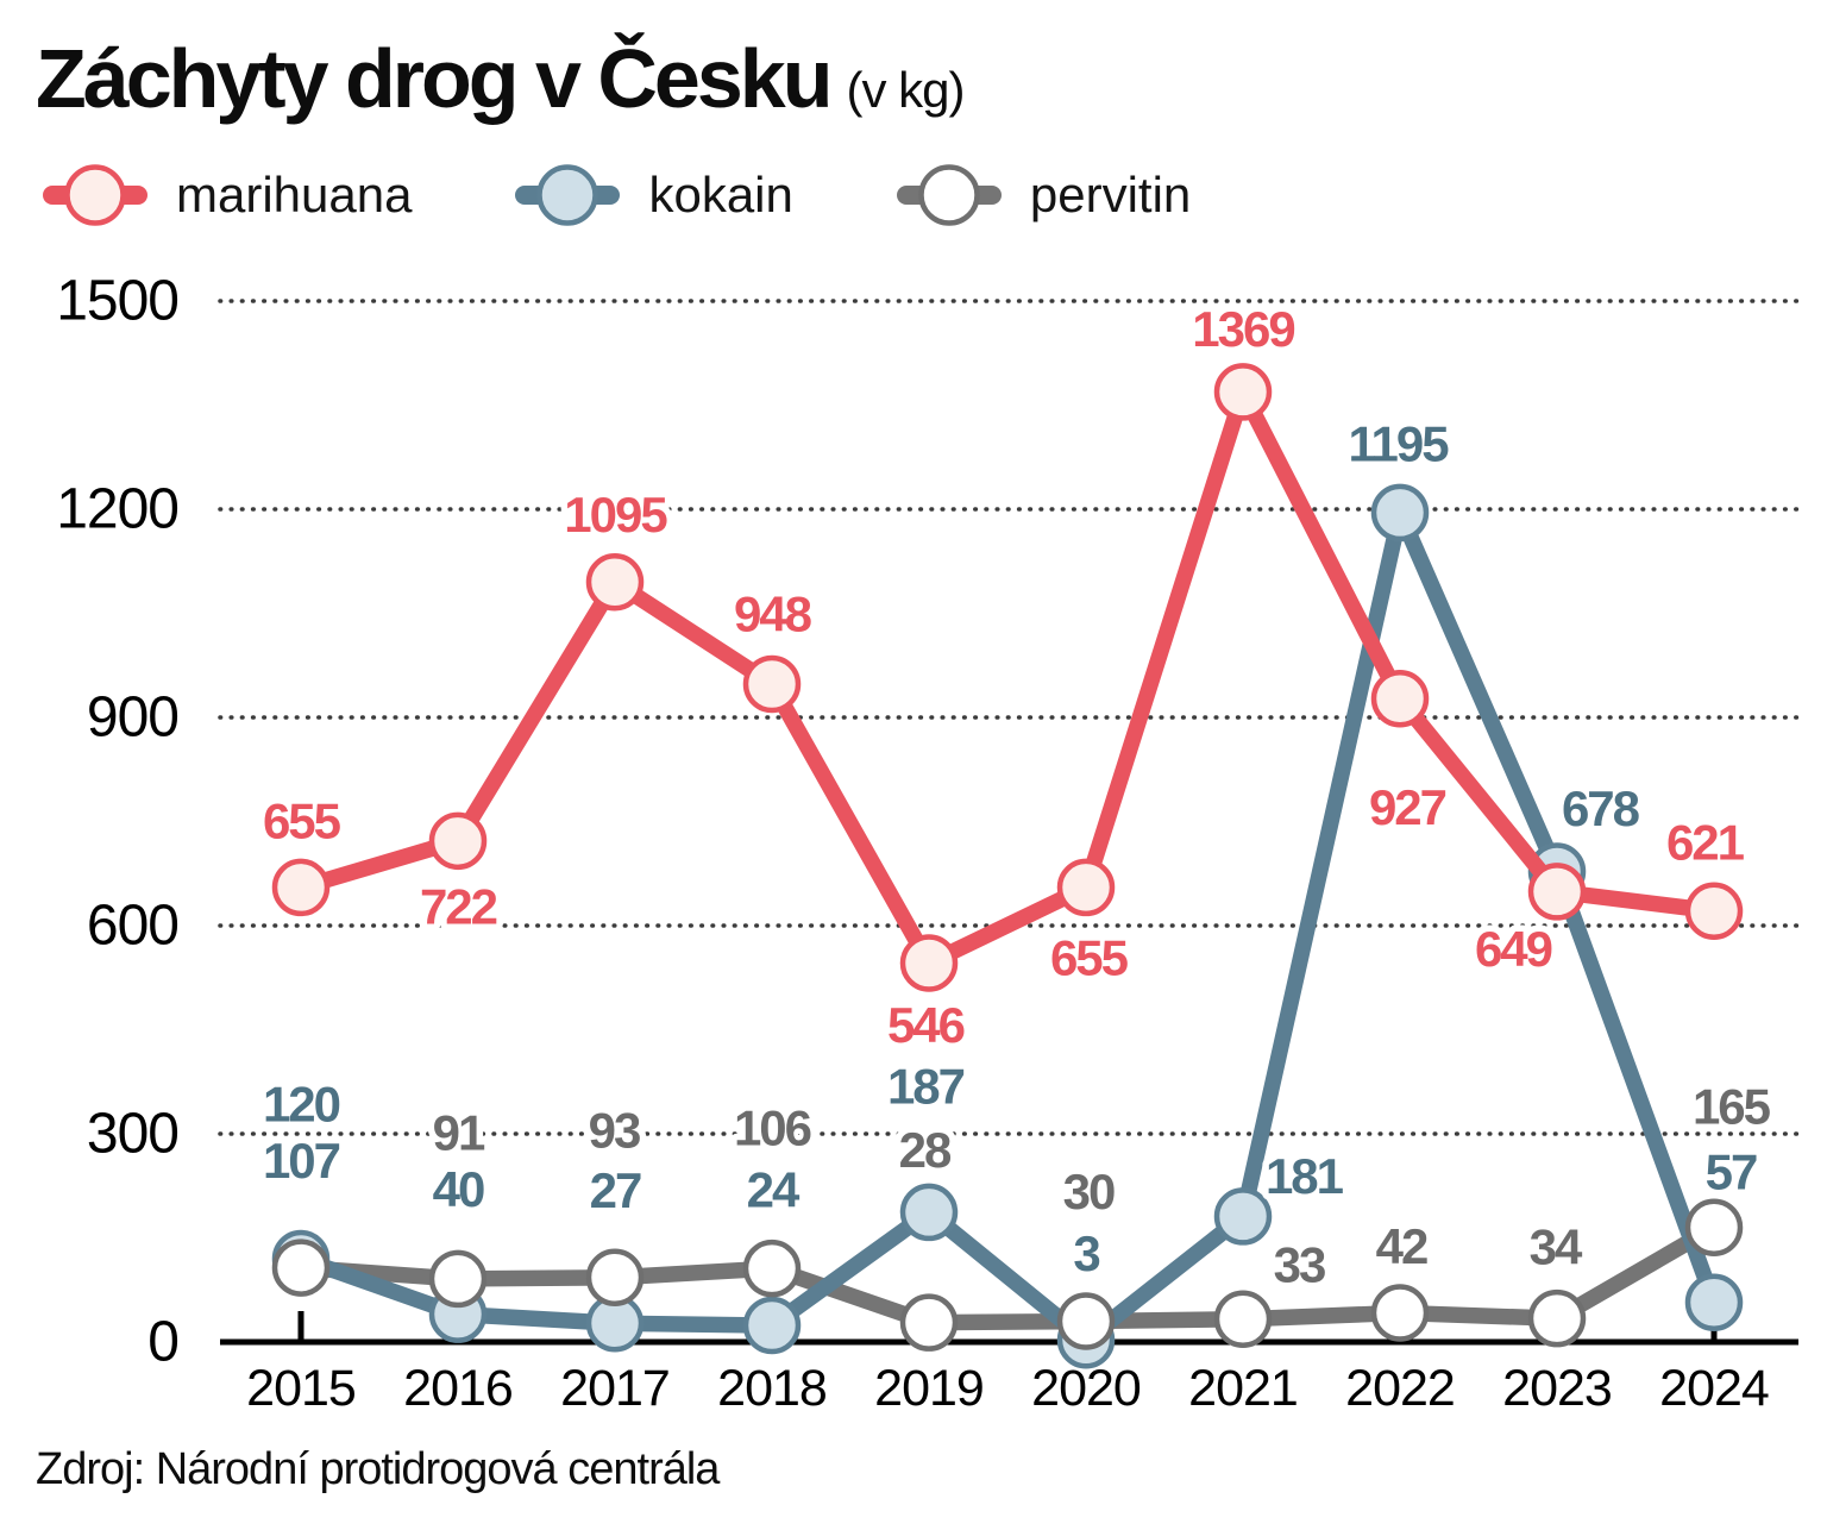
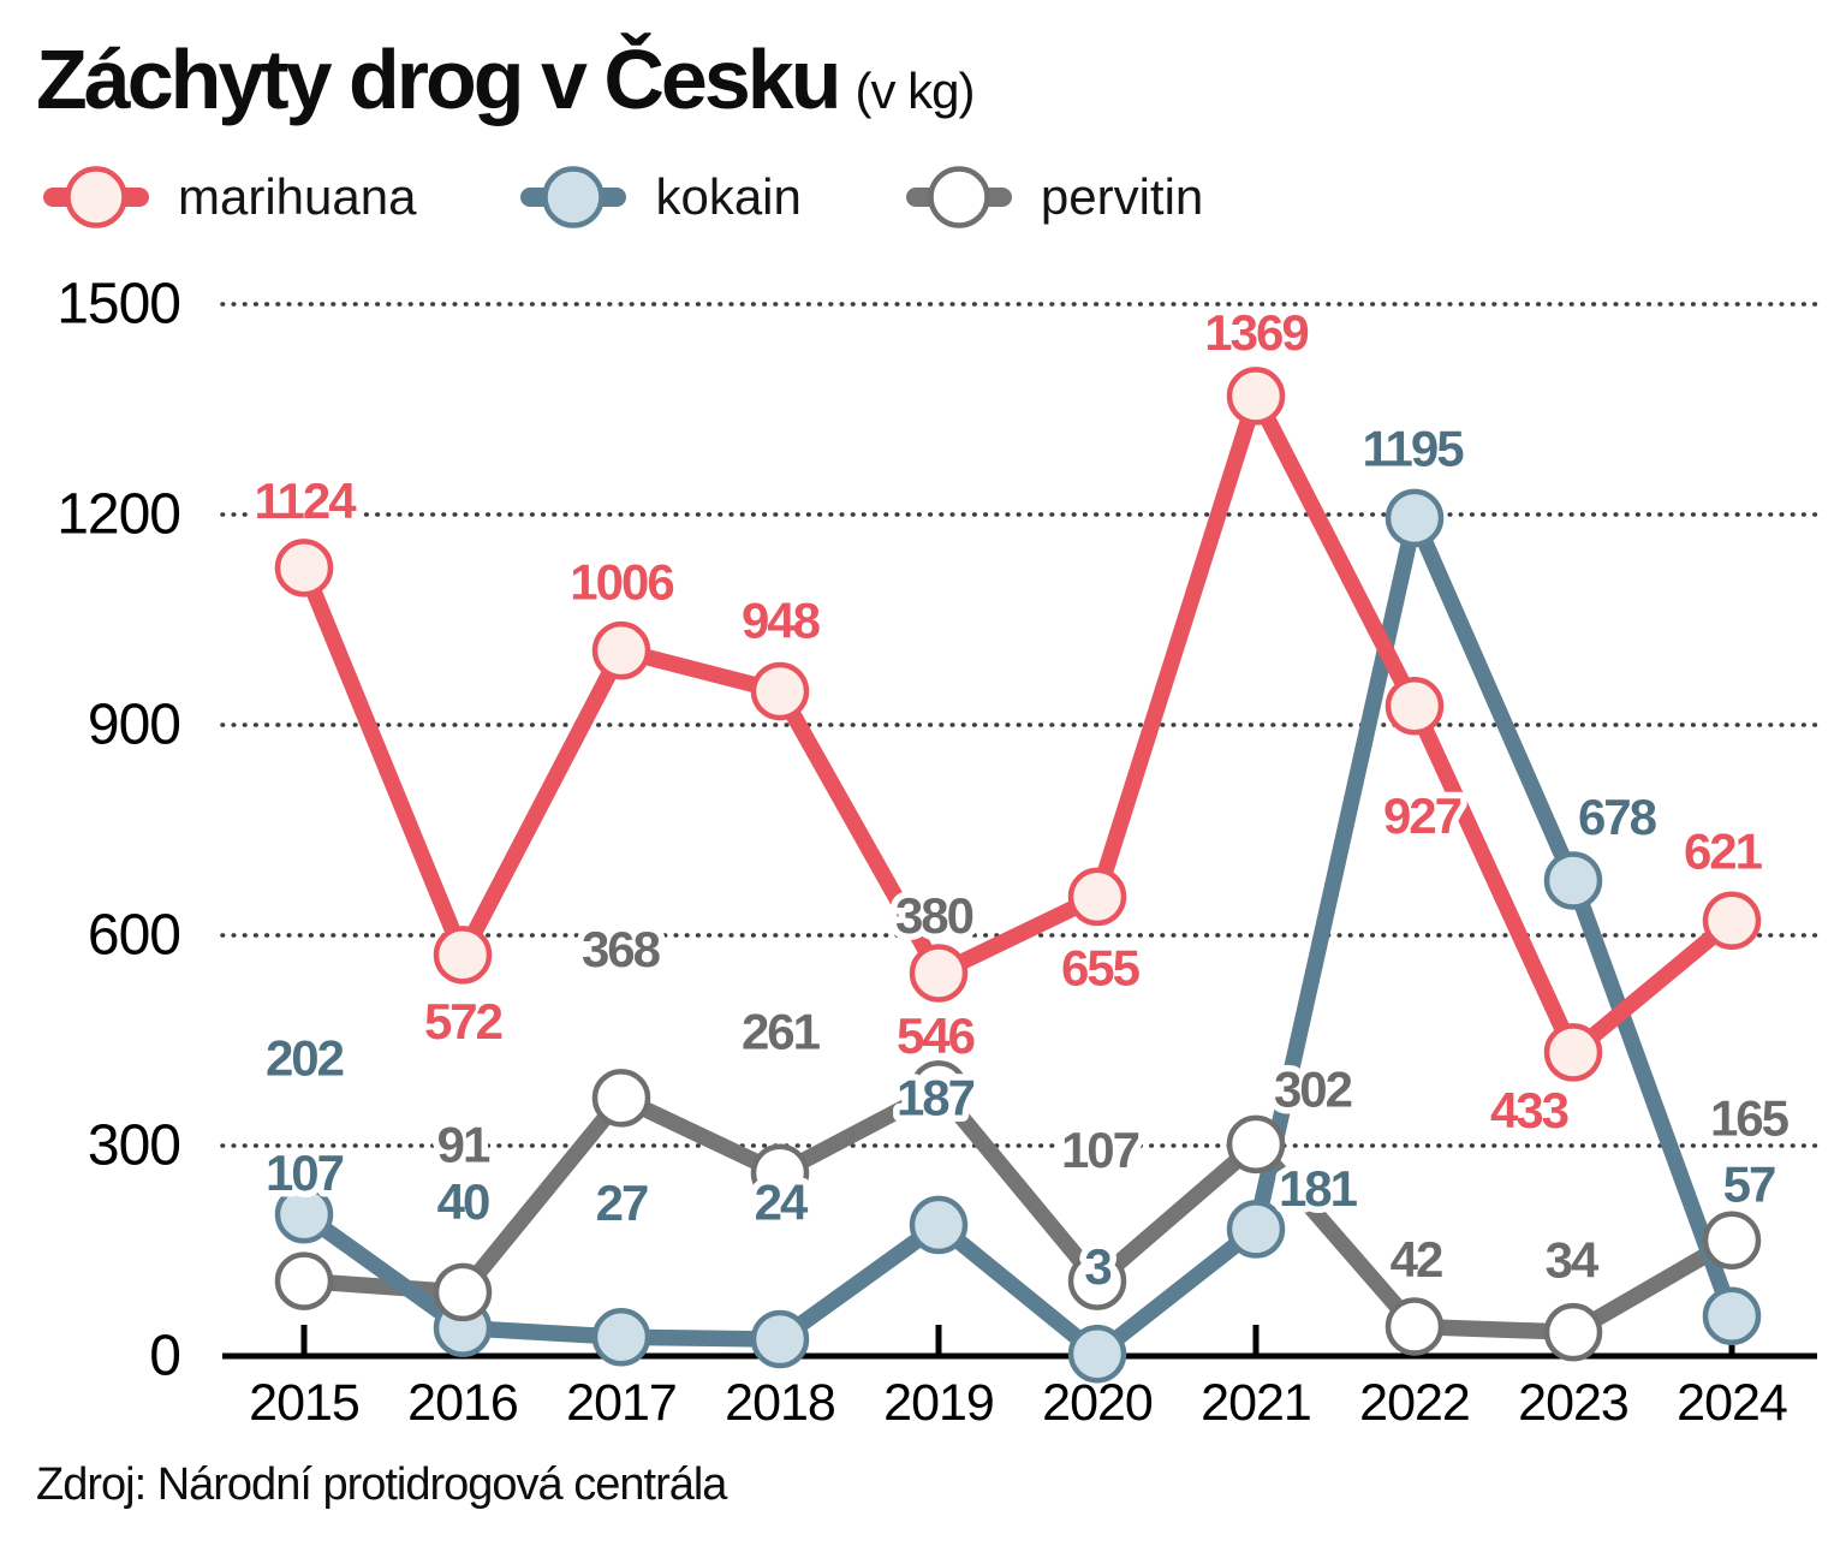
marihuana/2015: 655 -> 1124
kokain/2015: 120 -> 202
marihuana/2016: 722 -> 572
marihuana/2017: 1095 -> 1006
pervitin/2017: 93 -> 368
pervitin/2018: 106 -> 261
pervitin/2019: 28 -> 380
pervitin/2020: 30 -> 107
pervitin/2021: 33 -> 302
marihuana/2023: 649 -> 433
